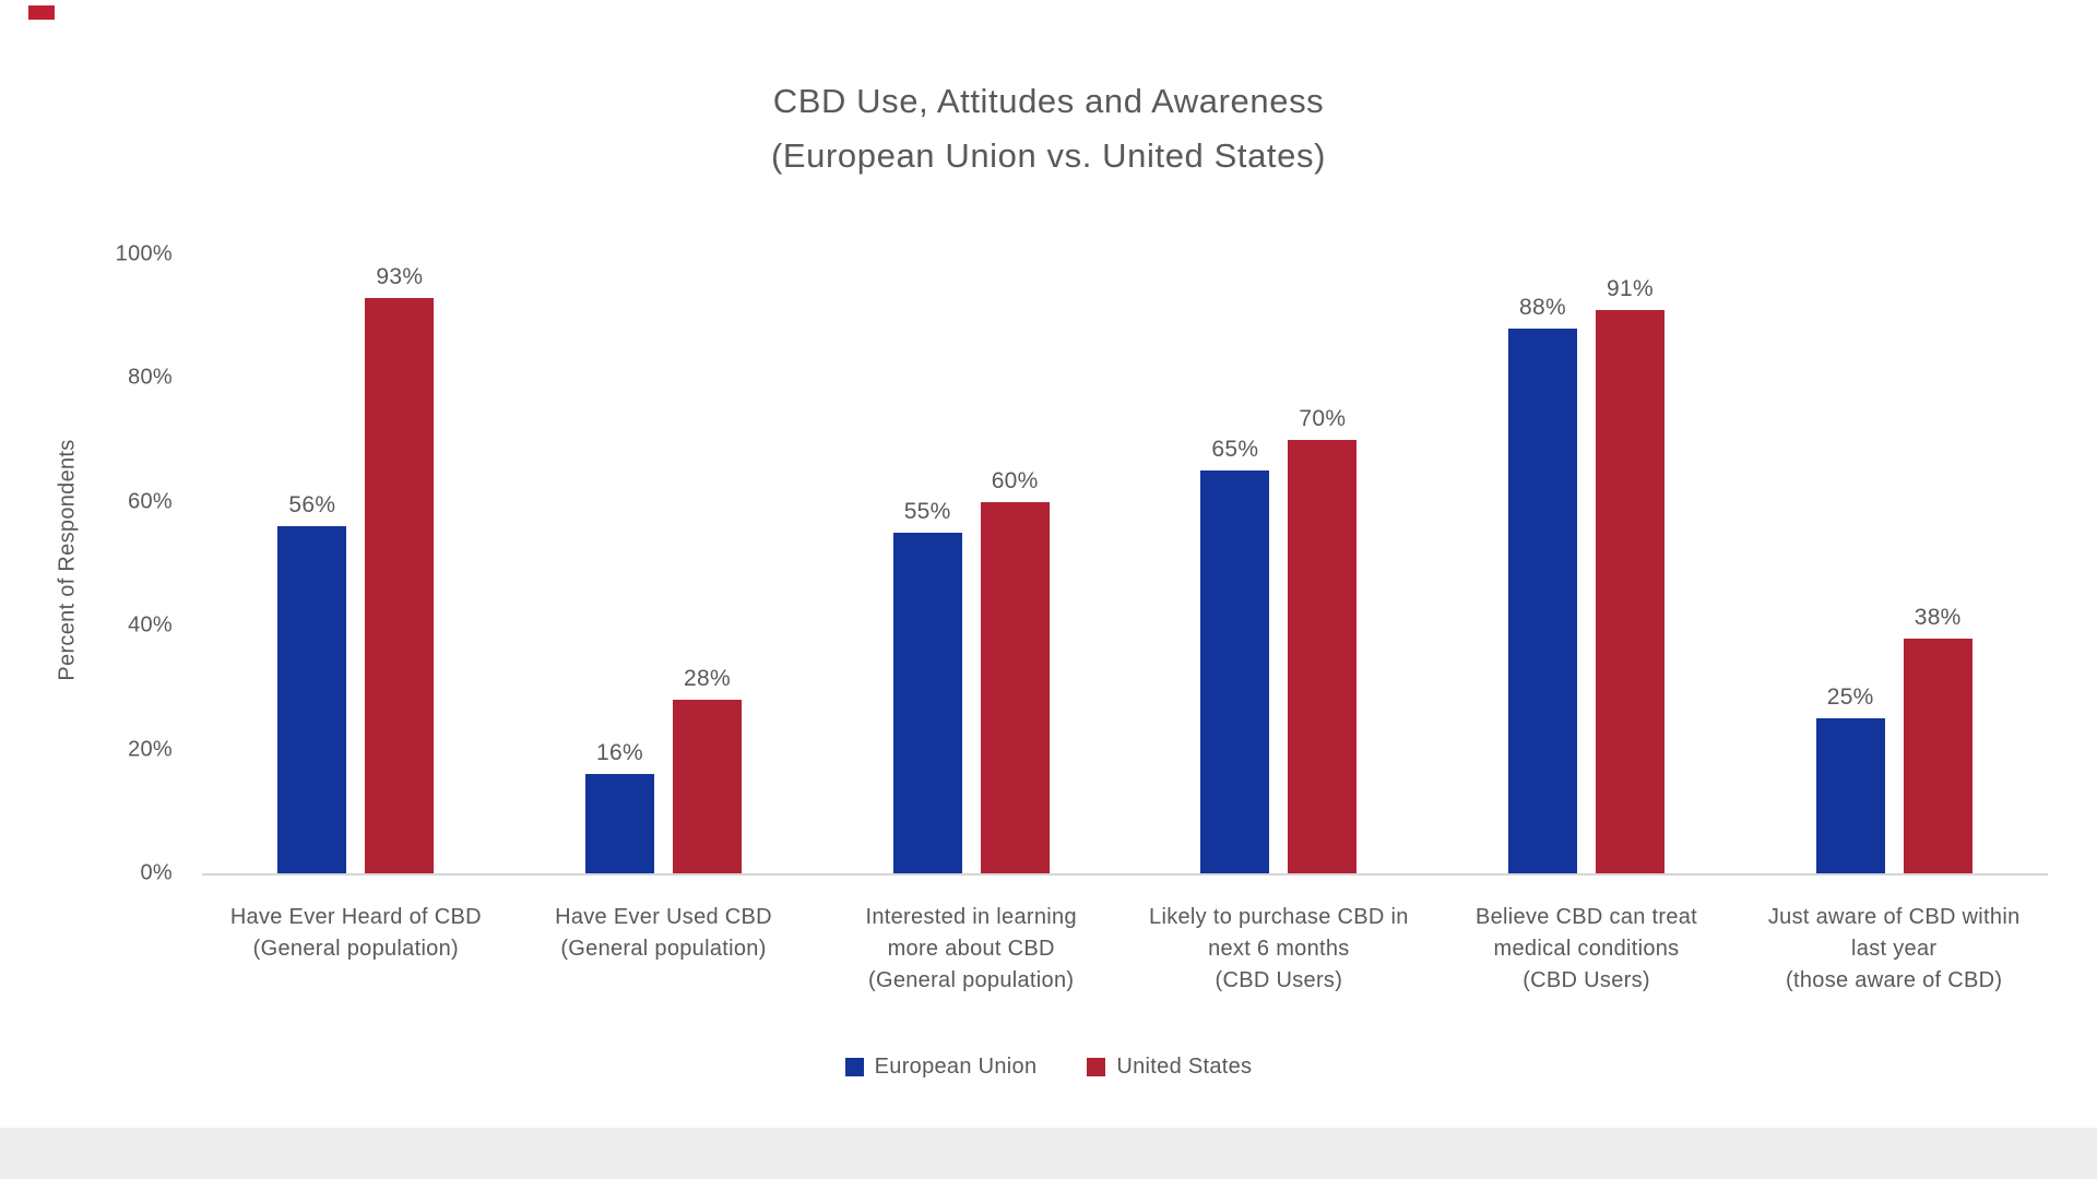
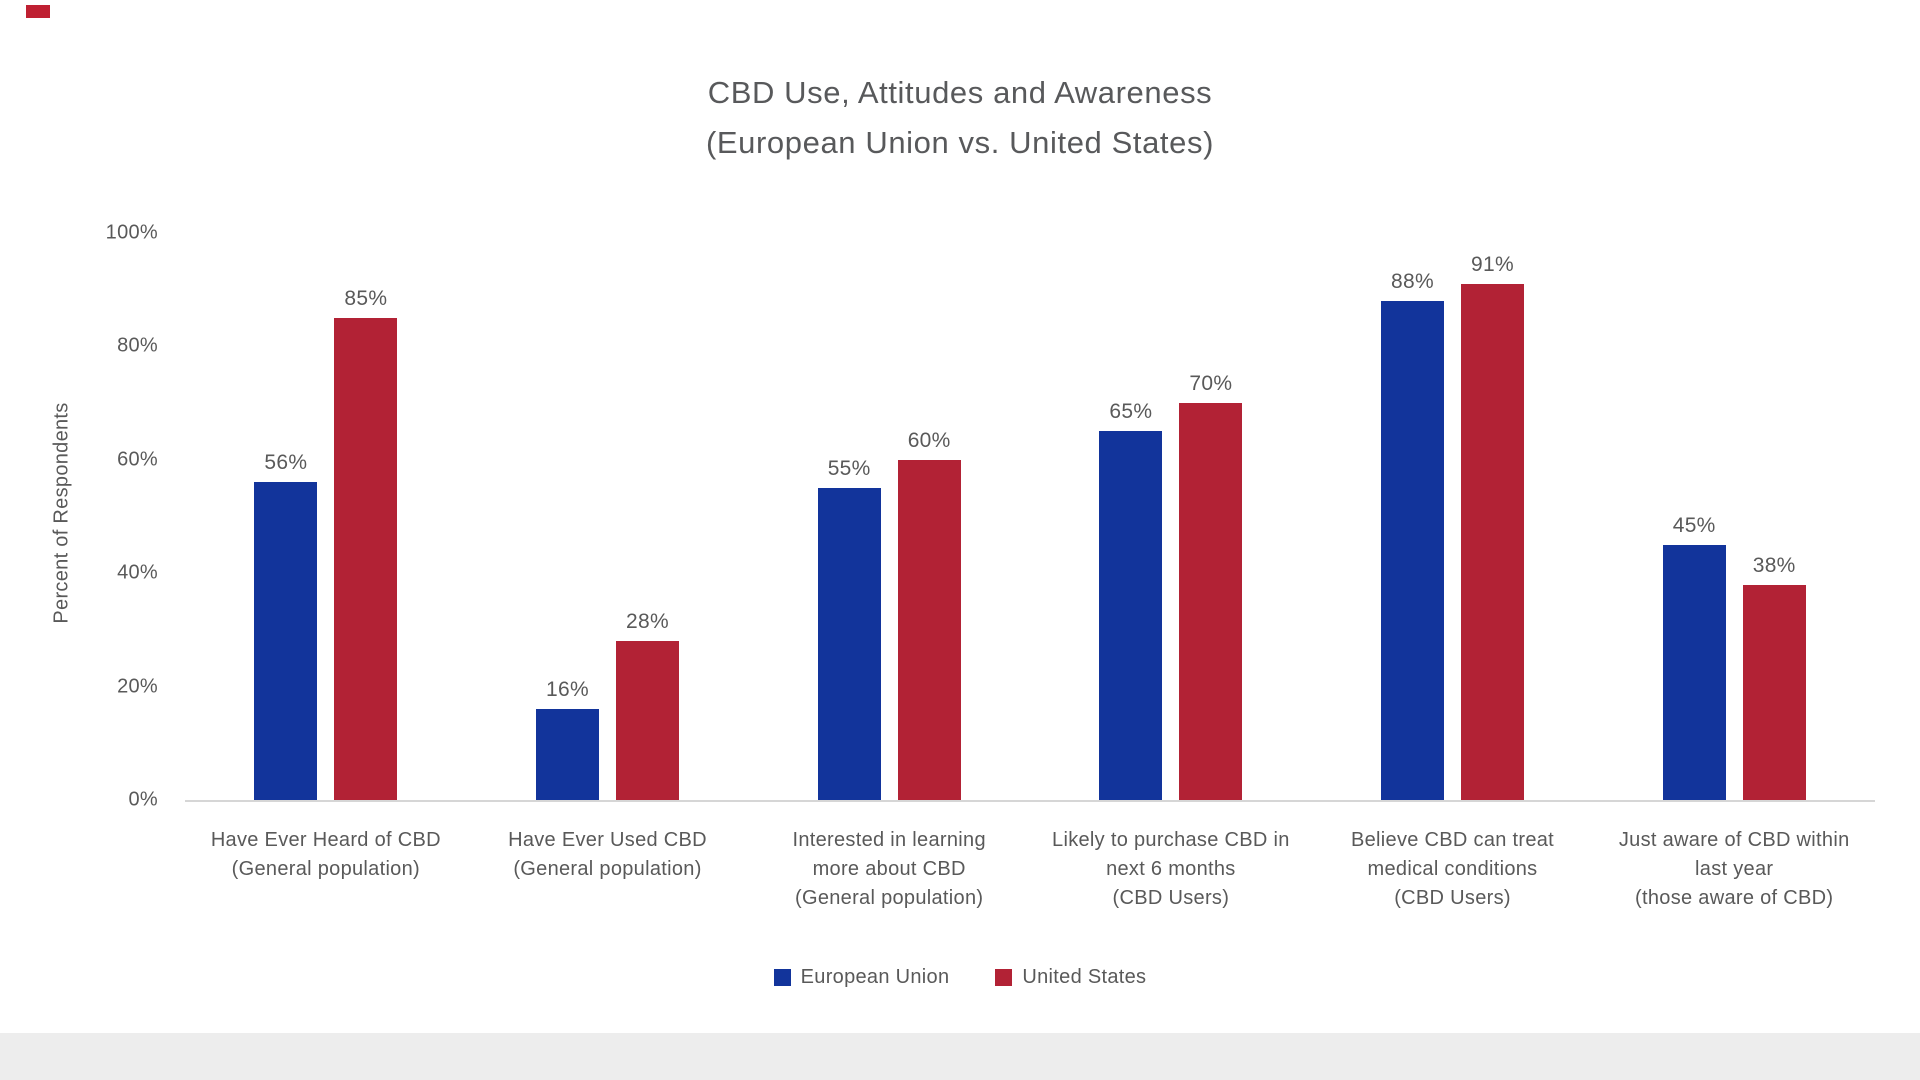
United States/Have Ever Heard of CBD (General population): 93% -> 85%
European Union/Just aware of CBD within last year (those aware of CBD): 25% -> 45%
